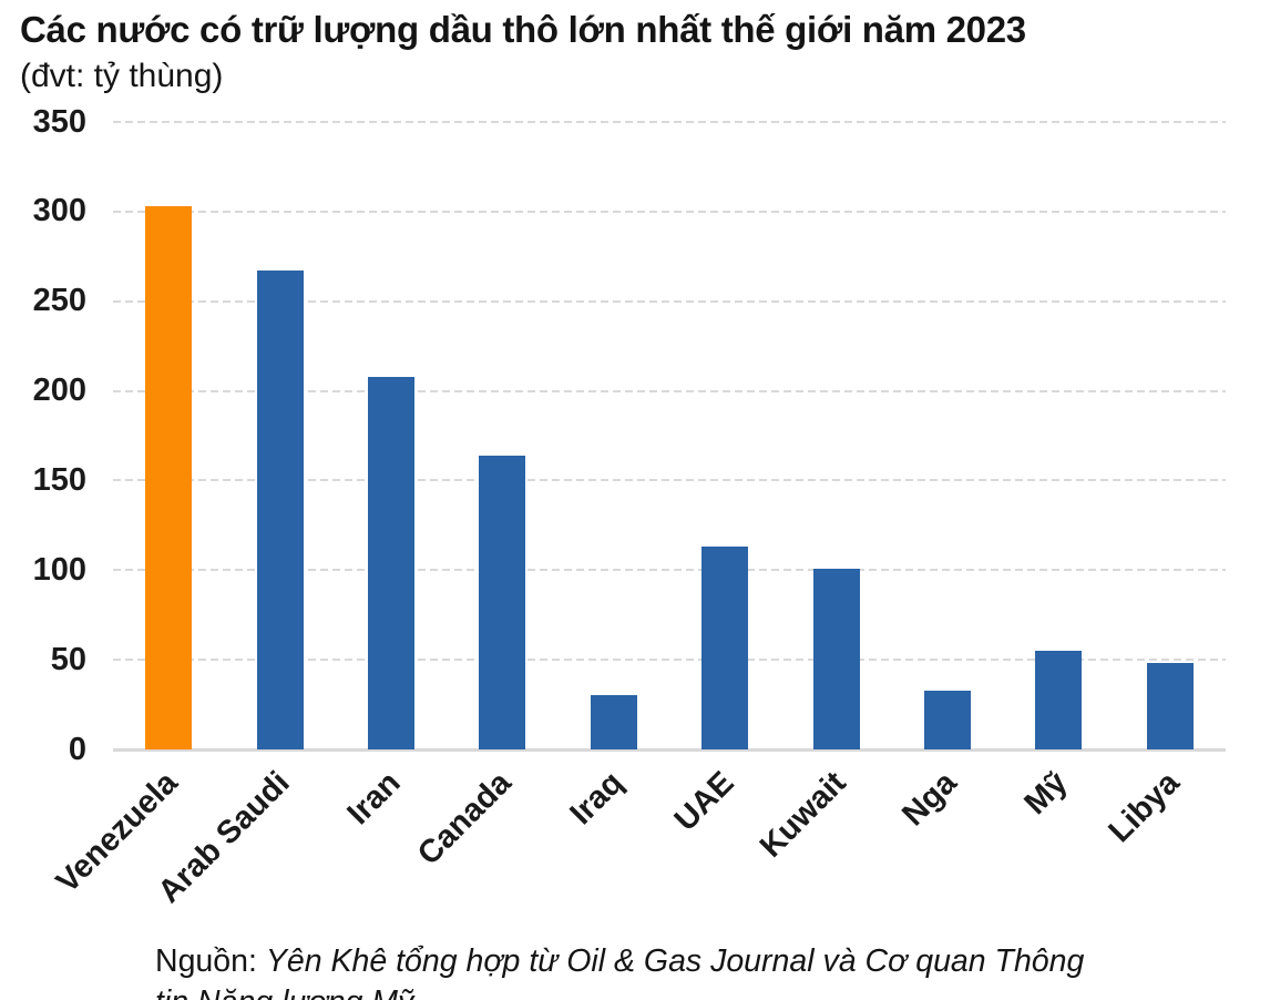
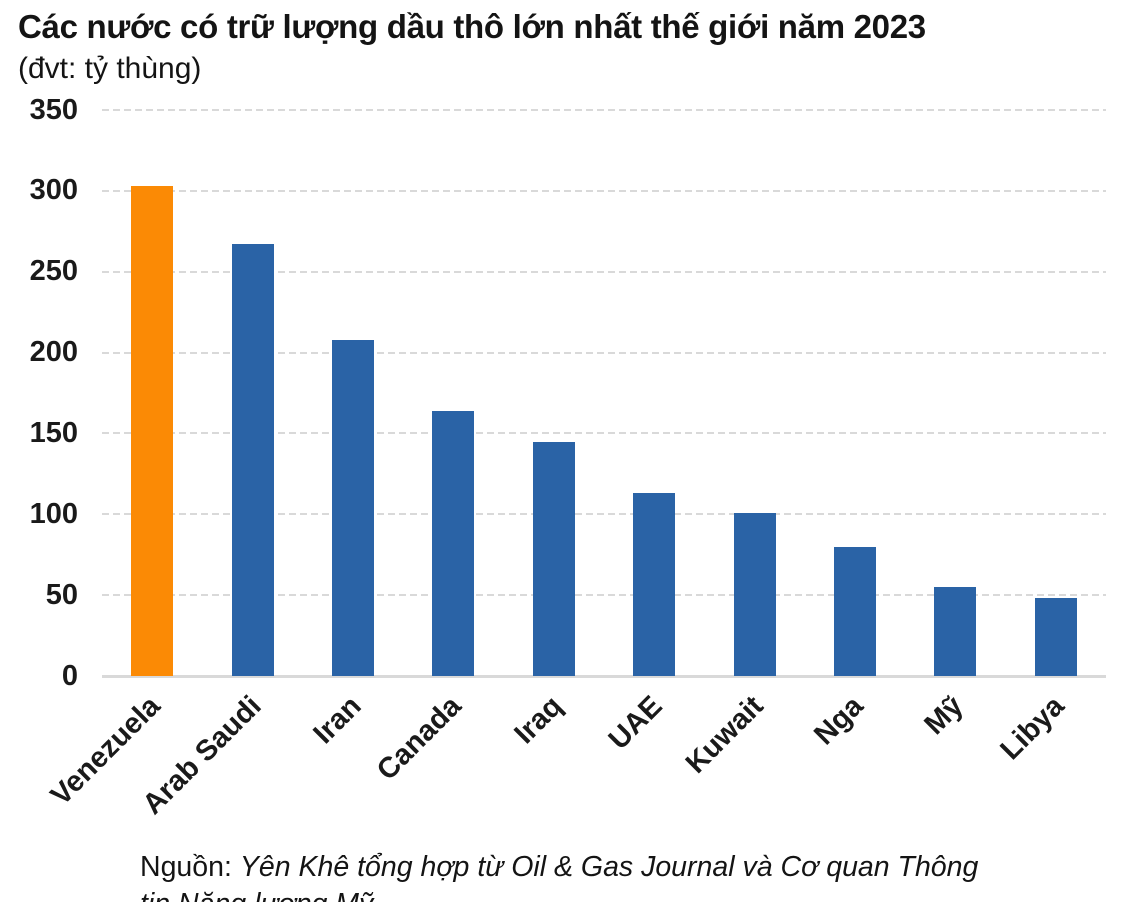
Iraq: 30 -> 145
Nga: 33 -> 80
